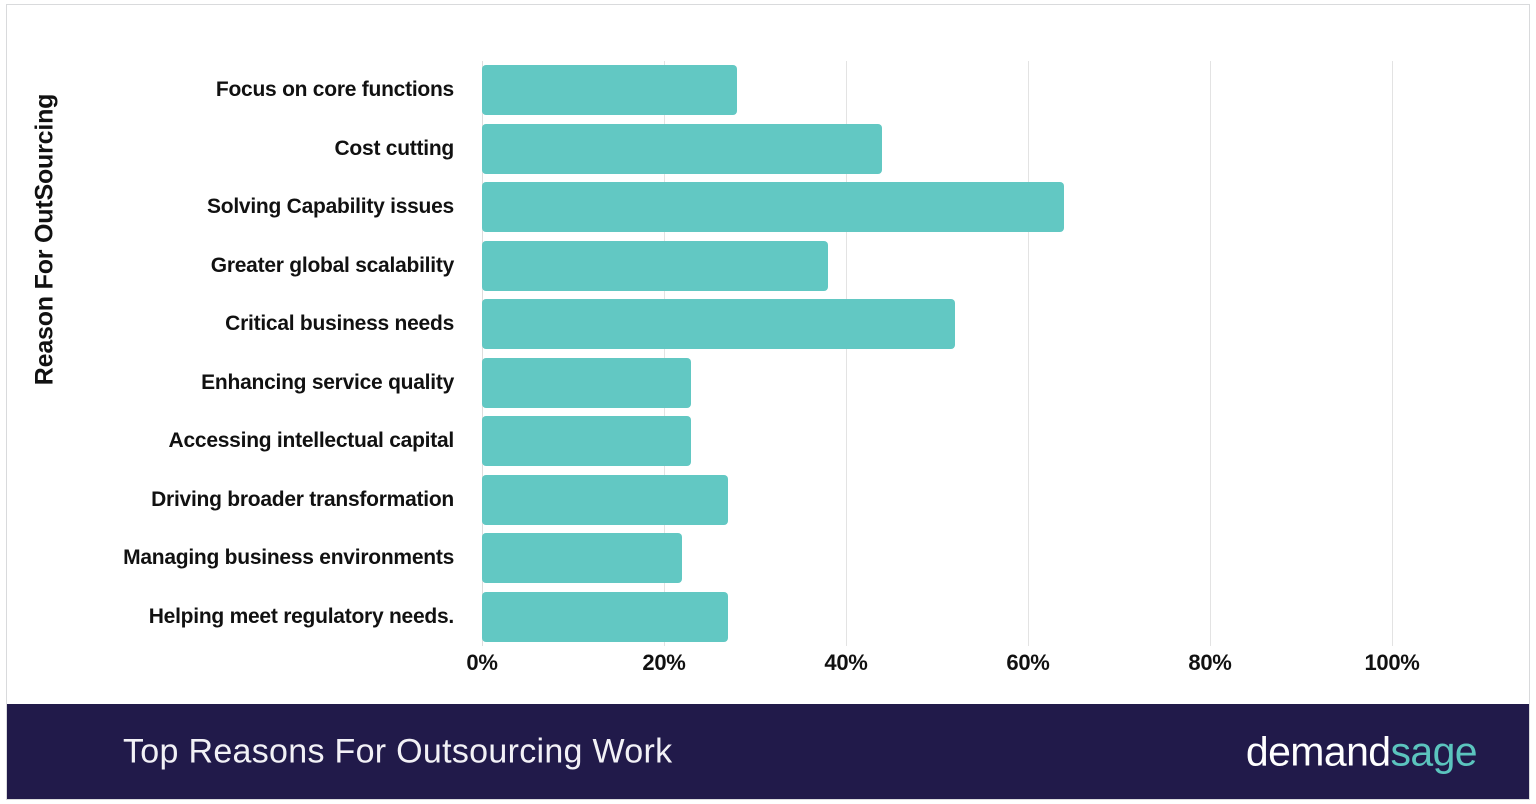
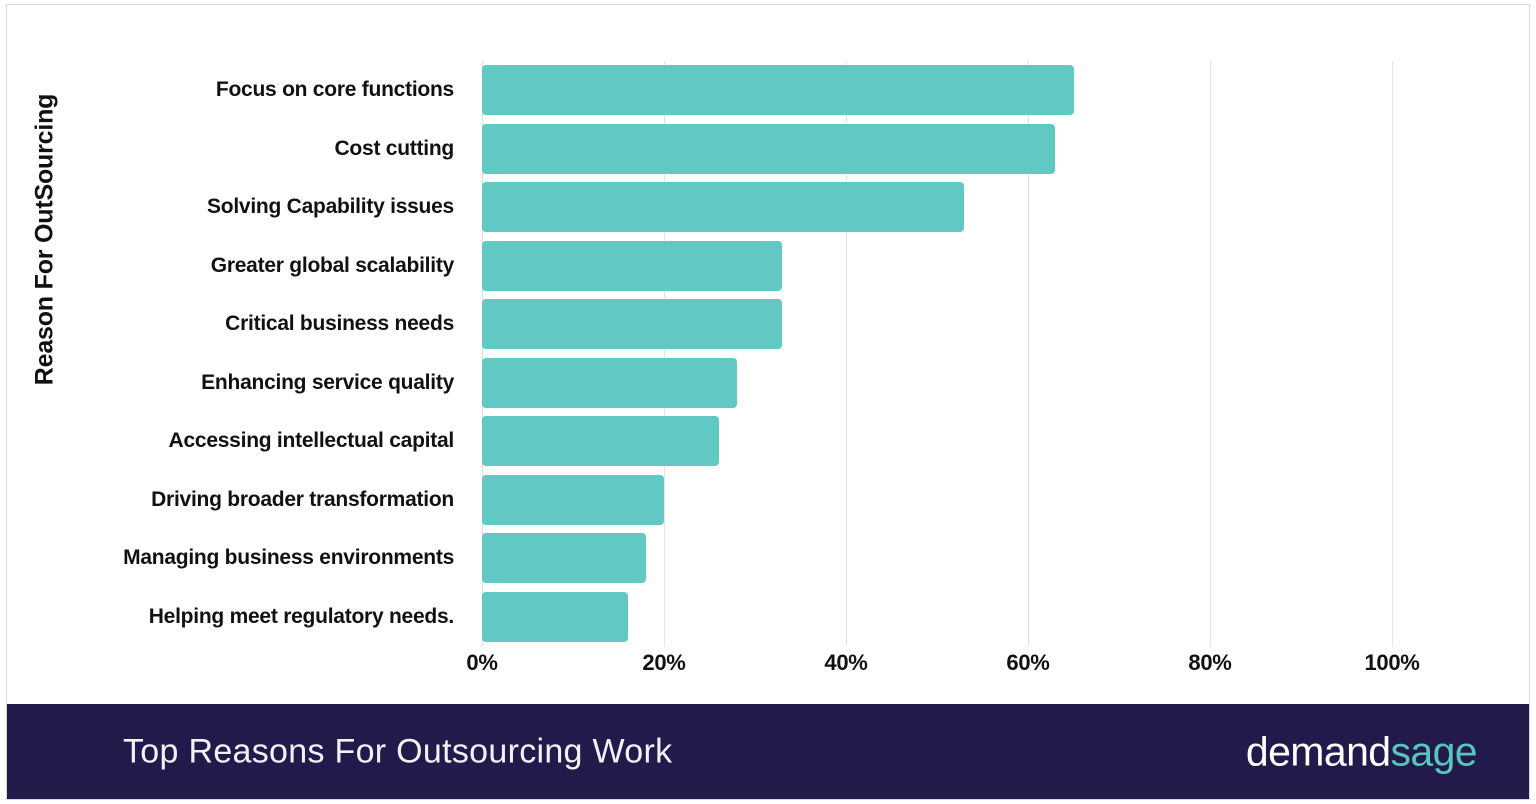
Focus on core functions: 28% -> 65%
Cost cutting: 44% -> 63%
Solving Capability issues: 64% -> 53%
Greater global scalability: 38% -> 33%
Critical business needs: 52% -> 33%
Enhancing service quality: 23% -> 28%
Accessing intellectual capital: 23% -> 26%
Driving broader transformation: 27% -> 20%
Managing business environments: 22% -> 18%
Helping meet regulatory needs.: 27% -> 16%
